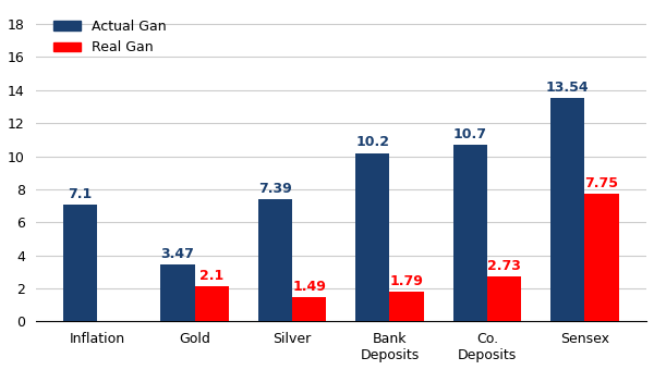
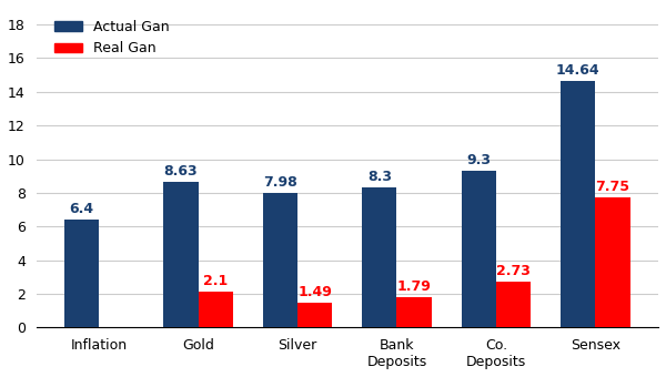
Actual Gan/Inflation: 7.1 -> 6.4
Actual Gan/Gold: 3.47 -> 8.63
Actual Gan/Silver: 7.39 -> 7.98
Actual Gan/Bank Deposits: 10.2 -> 8.3
Actual Gan/Co. Deposits: 10.7 -> 9.3
Actual Gan/Sensex: 13.54 -> 14.64
